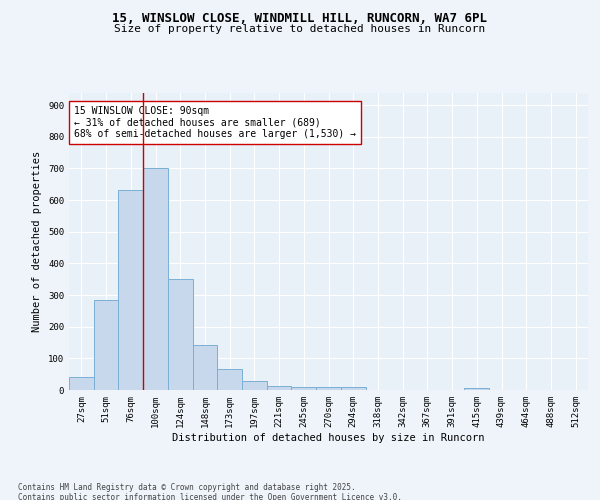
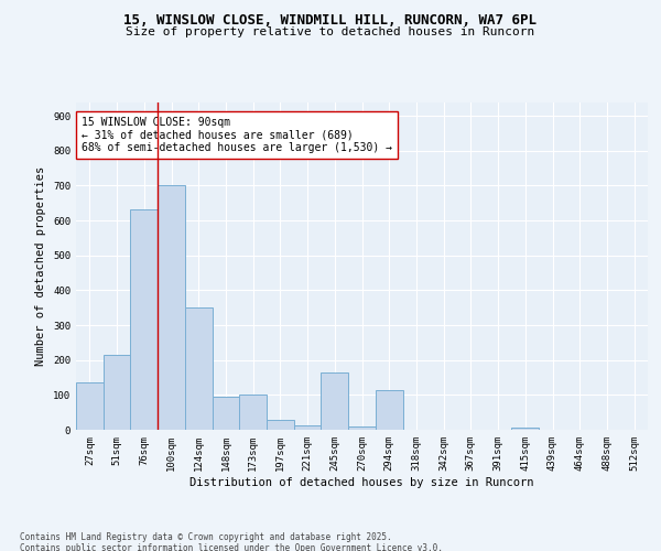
27sqm: 42 -> 135
51sqm: 283 -> 215
148sqm: 143 -> 95
173sqm: 65 -> 100
245sqm: 11 -> 165
294sqm: 11 -> 115
